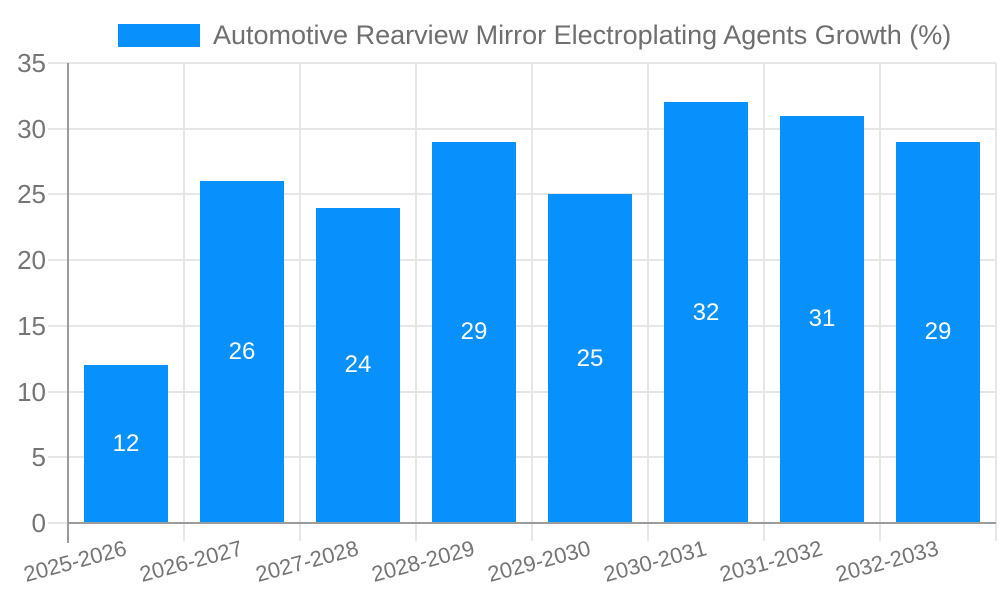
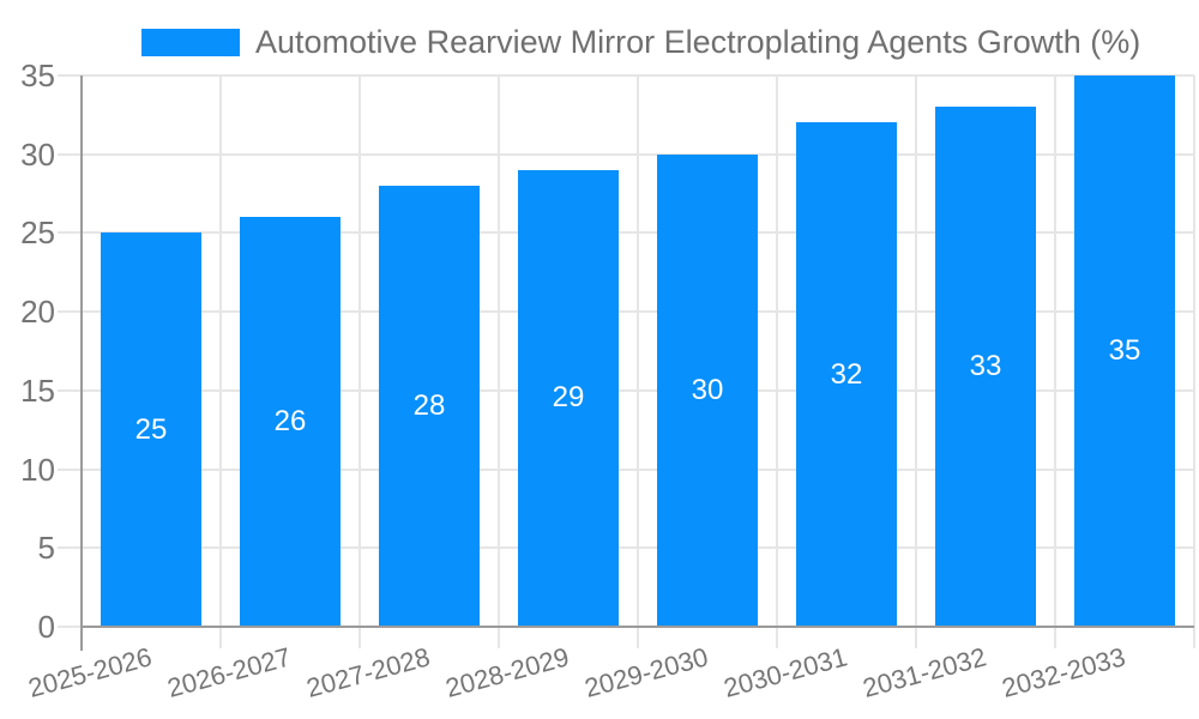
2025-2026: 12 -> 25
2027-2028: 24 -> 28
2029-2030: 25 -> 30
2031-2032: 31 -> 33
2032-2033: 29 -> 35
